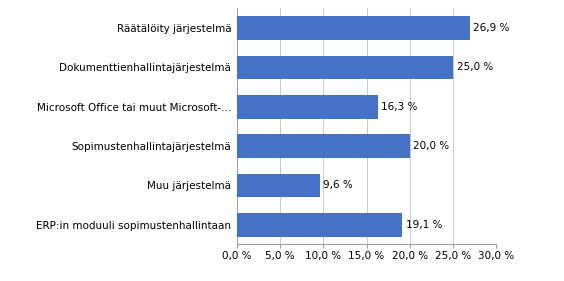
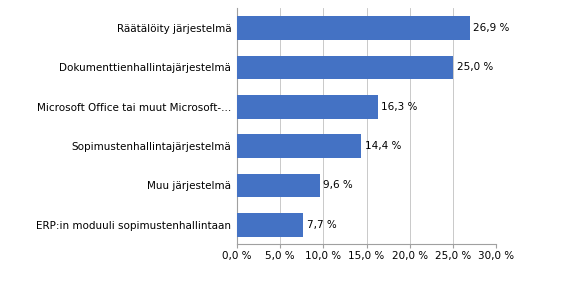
Sopimustenhallintajärjestelmä: 20,0 -> 14,4
ERP:in moduuli sopimustenhallintaan: 19,1 -> 7,7
